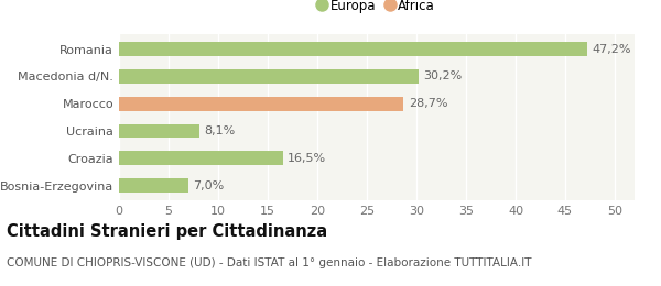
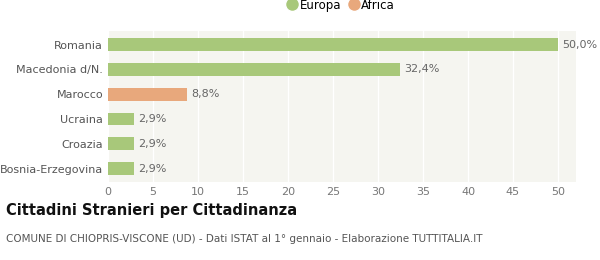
Romania: 47,2% -> 50,0%
Macedonia d/N.: 30,2% -> 32,4%
Marocco: 28,7% -> 8,8%
Ucraina: 8,1% -> 2,9%
Croazia: 16,5% -> 2,9%
Bosnia-Erzegovina: 7,0% -> 2,9%
